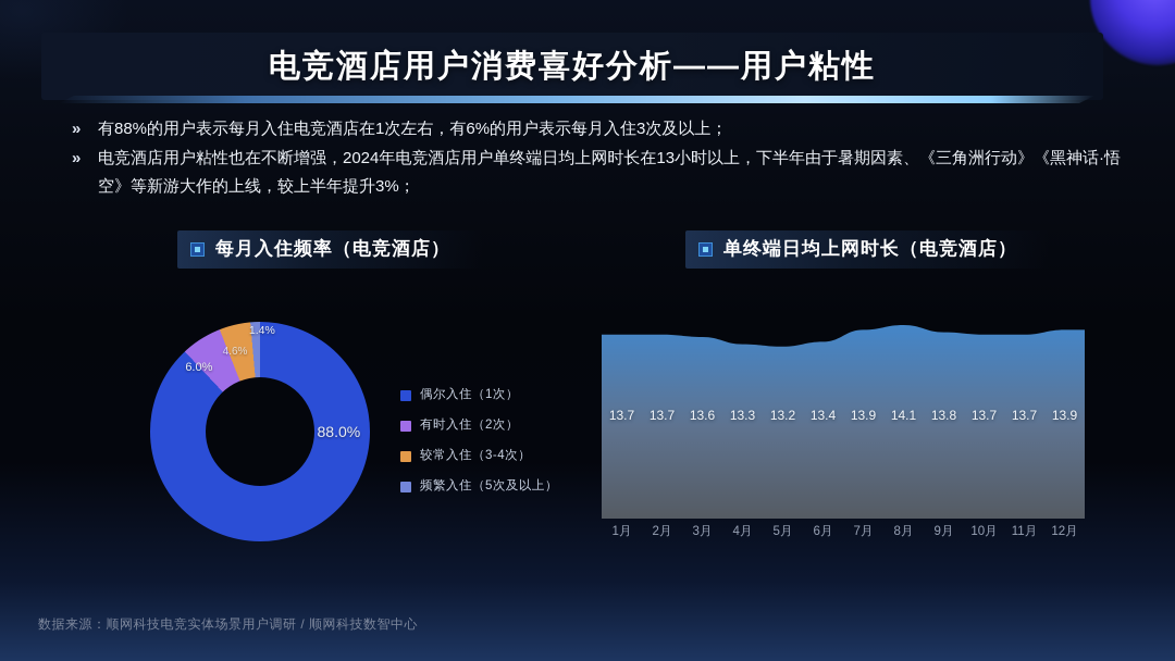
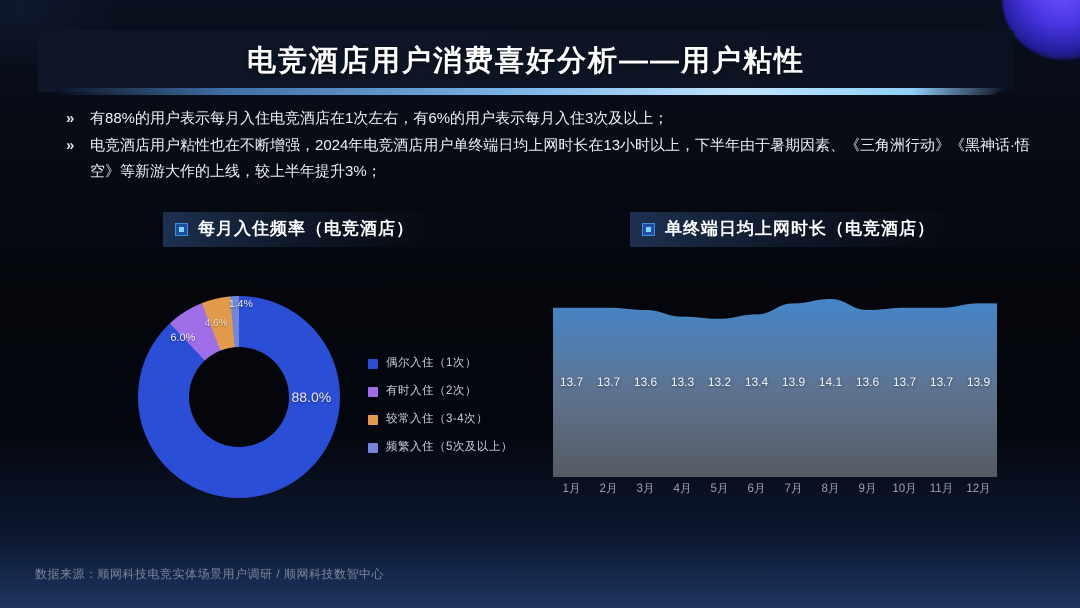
单终端日均上网时长（电竞酒店）/9月: 13.8 -> 13.6
